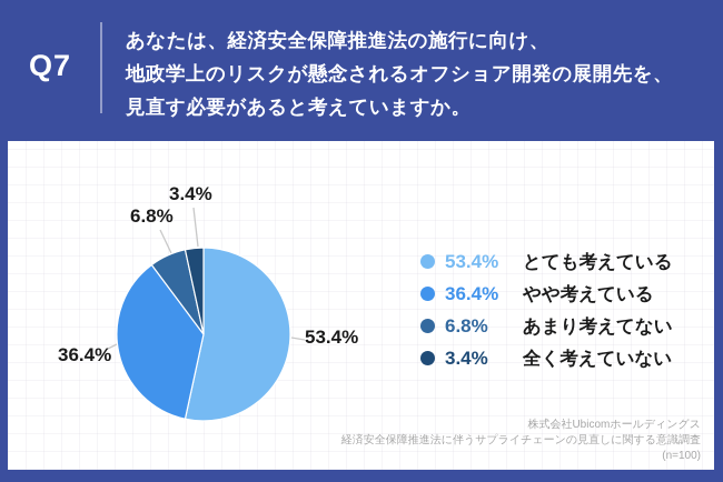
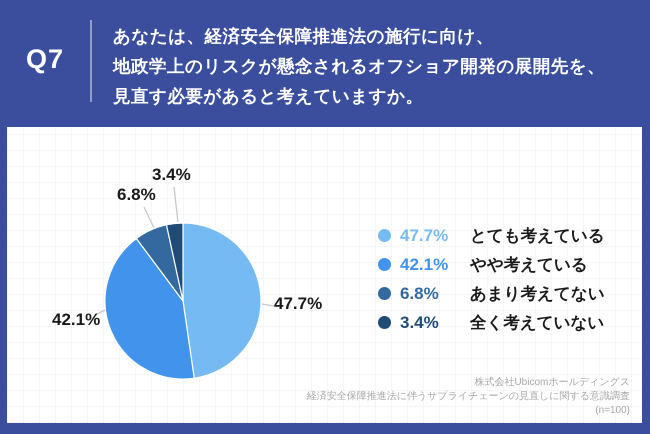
とても考えている: 53.4% -> 47.7%
やや考えている: 36.4% -> 42.1%
